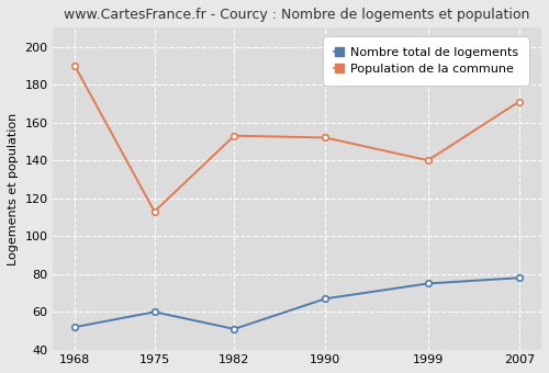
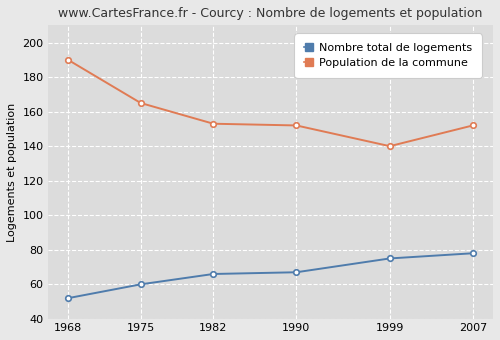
Population de la commune/1975: 113 -> 165
Nombre total de logements/1982: 51 -> 66
Population de la commune/2007: 171 -> 152
